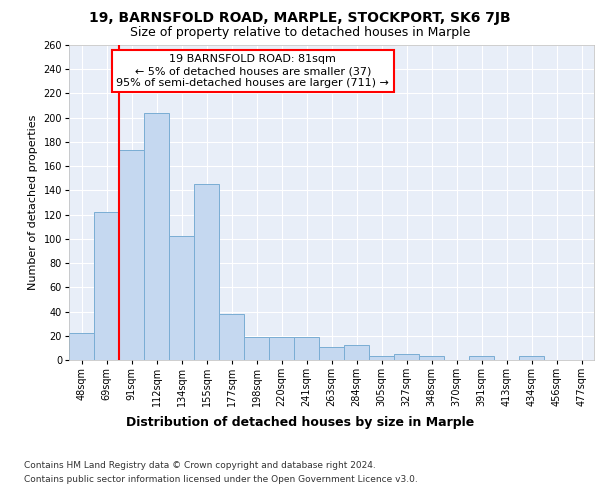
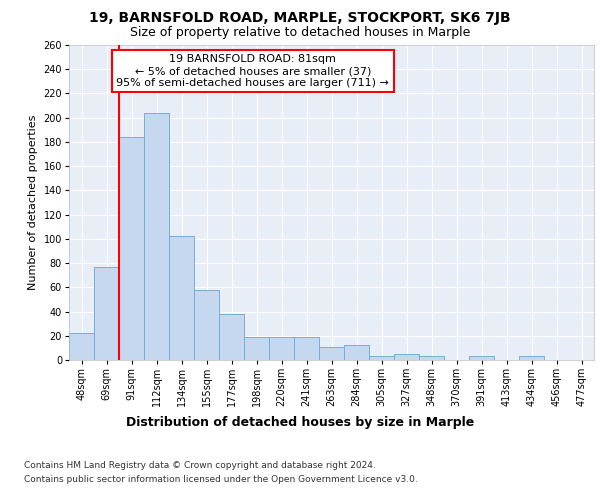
69sqm: 122 -> 77
91sqm: 173 -> 184
155sqm: 145 -> 58
